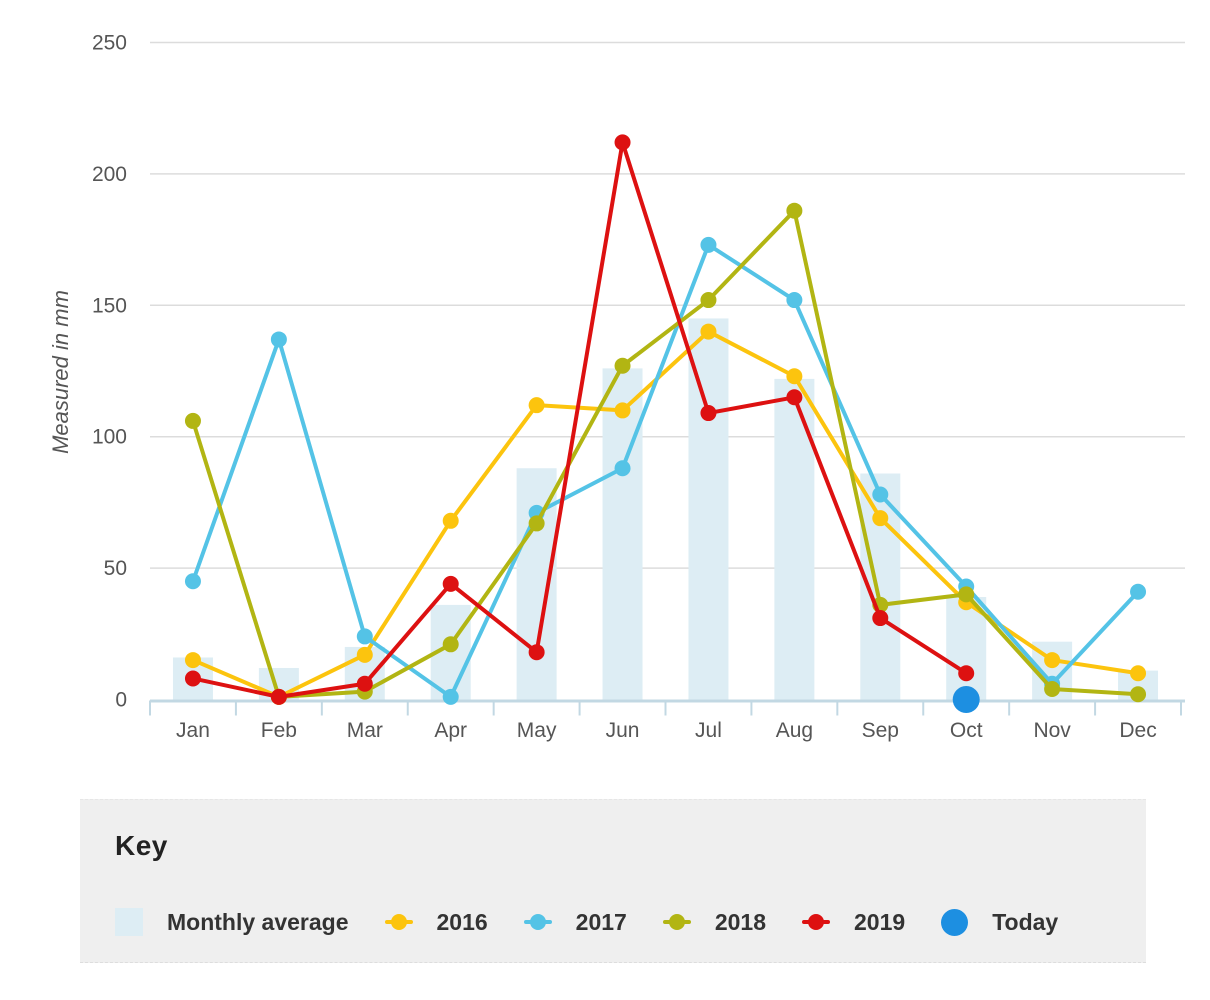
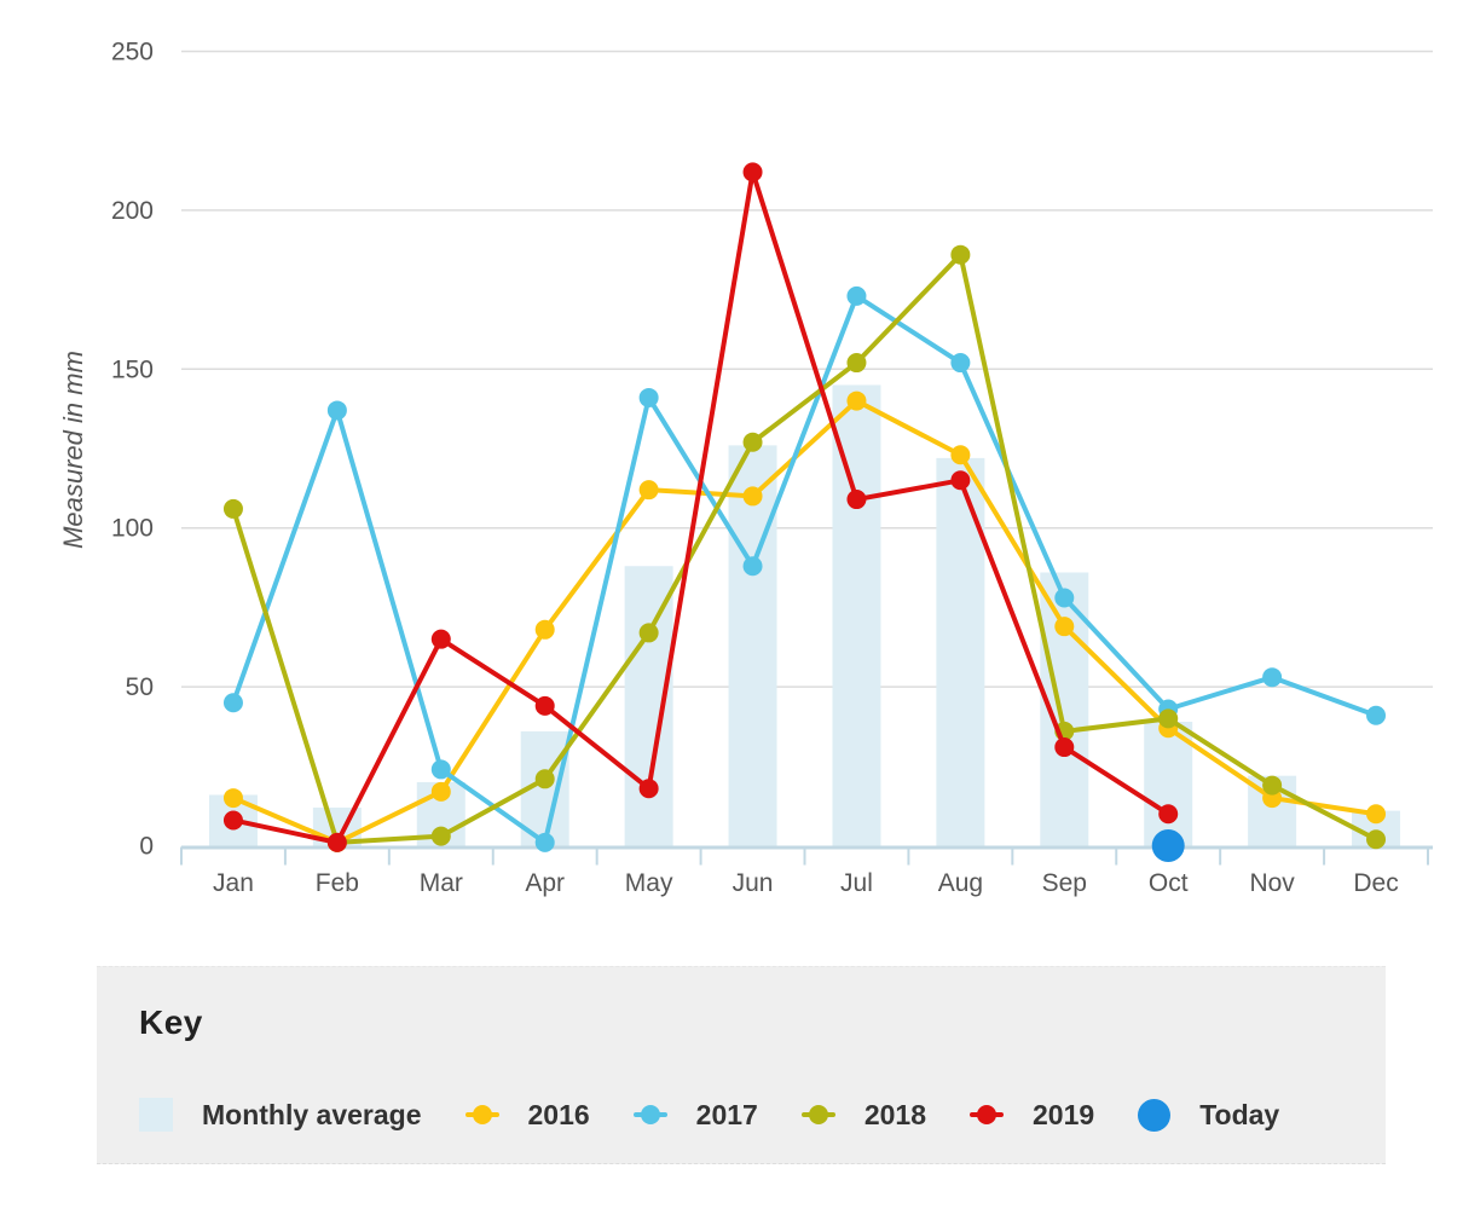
2019/Mar: 6 -> 65
2017/May: 71 -> 141
2017/Nov: 6 -> 53
2018/Nov: 4 -> 19
